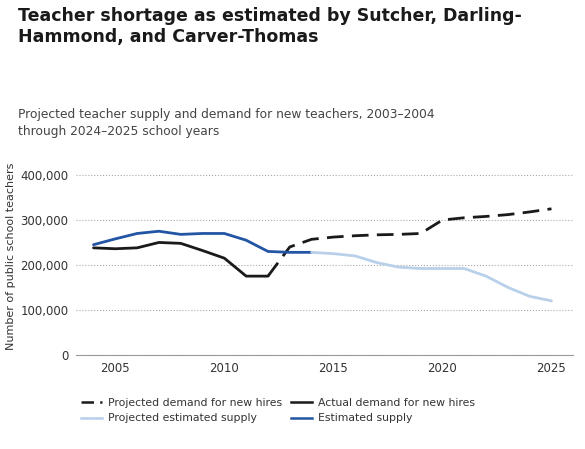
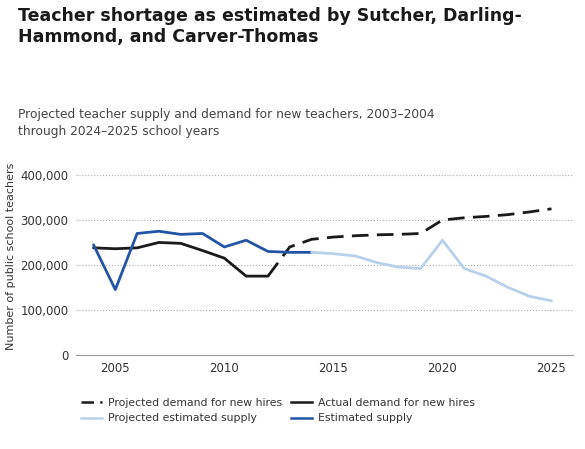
Estimated supply/2005: 258,000 -> 145,000
Estimated supply/2010: 270,000 -> 240,000
Projected estimated supply/2020: 192,000 -> 255,000
